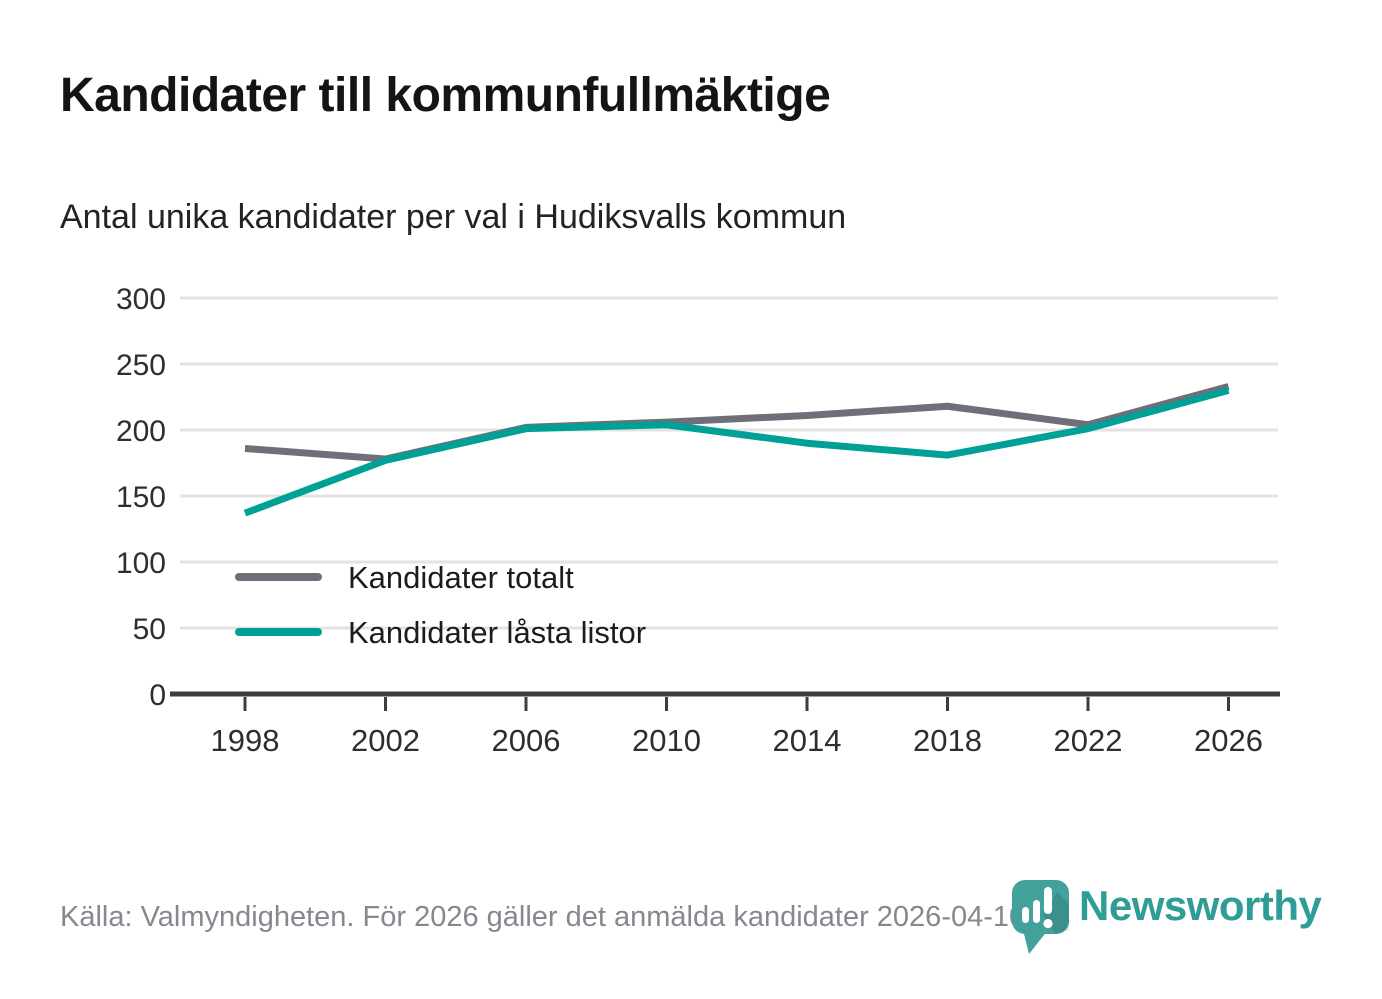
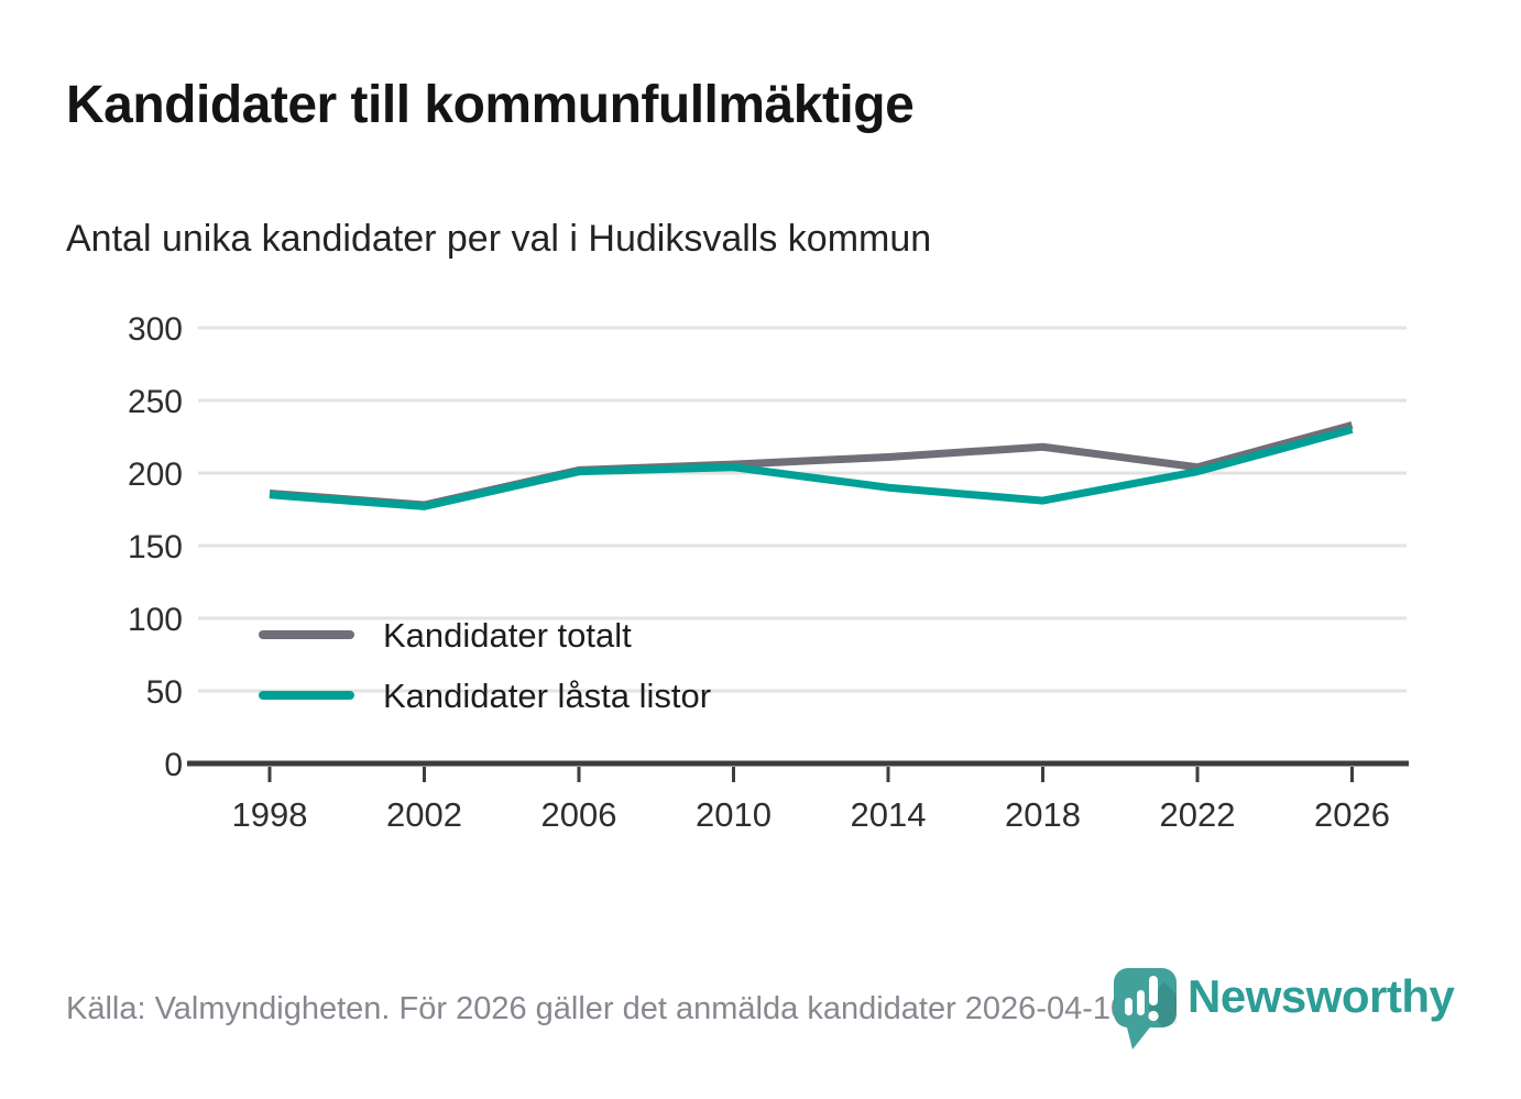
Kandidater låsta listor/1998: 137 -> 185
